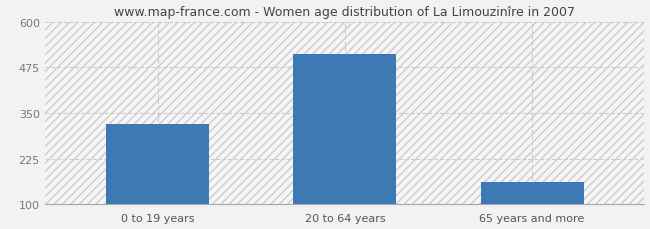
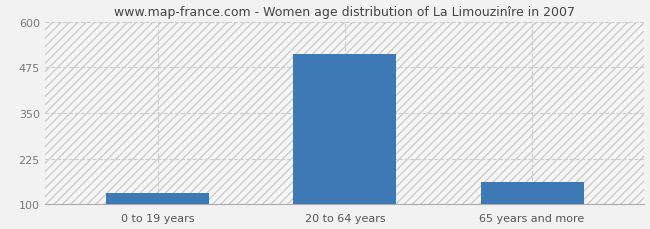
0 to 19 years: 321 -> 130
